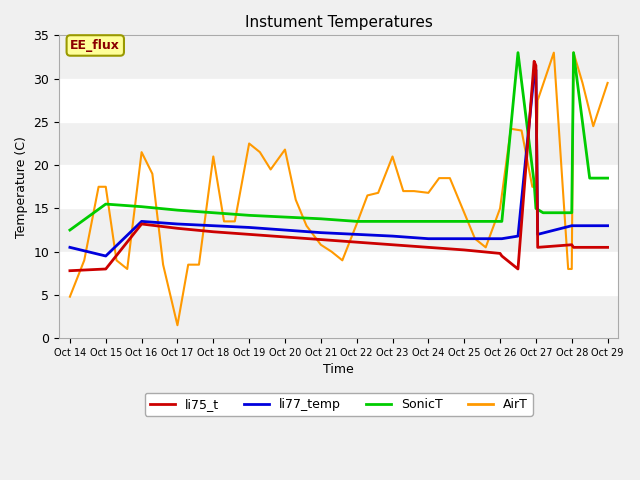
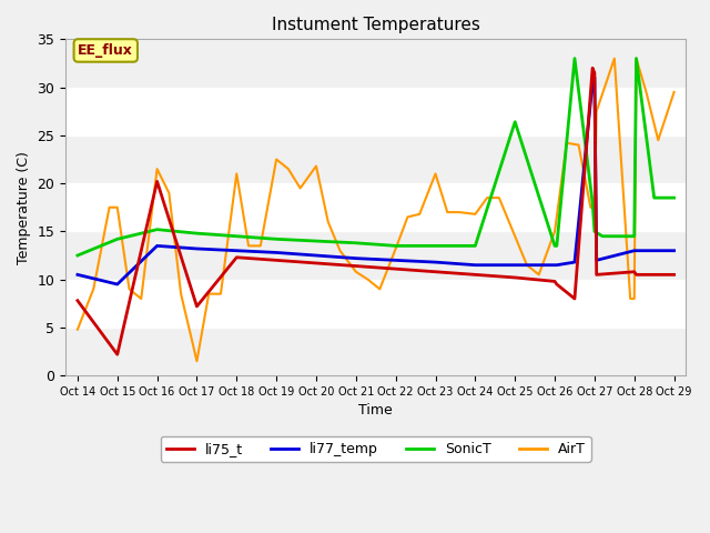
li75_t/Oct 15: 8.0 -> 2.2
SonicT/Oct 15: 15.5 -> 14.2
li75_t/Oct 16: 13.2 -> 20.2
li75_t/Oct 17: 12.7 -> 7.2
SonicT/Oct 25: 13.5 -> 26.4
